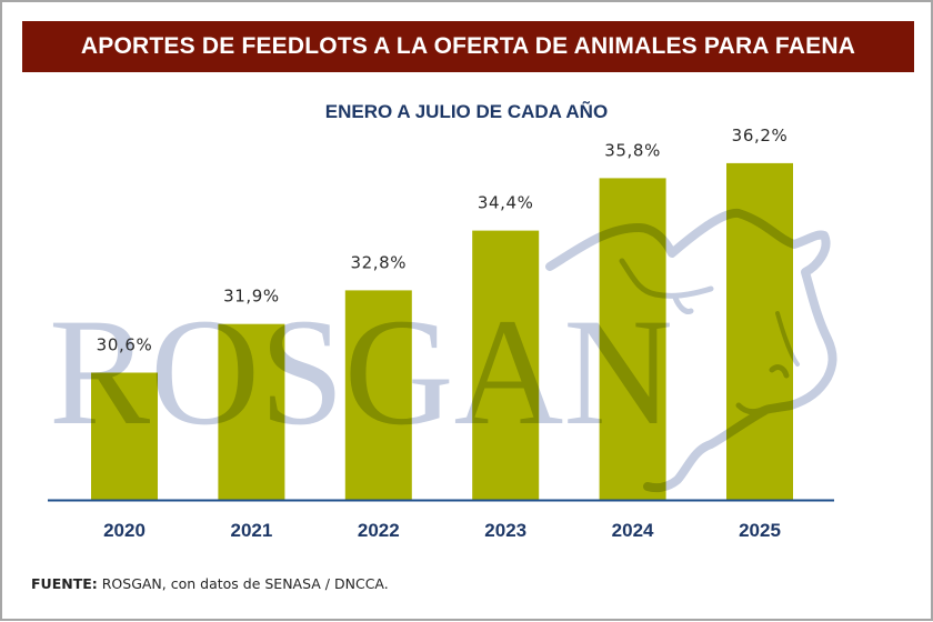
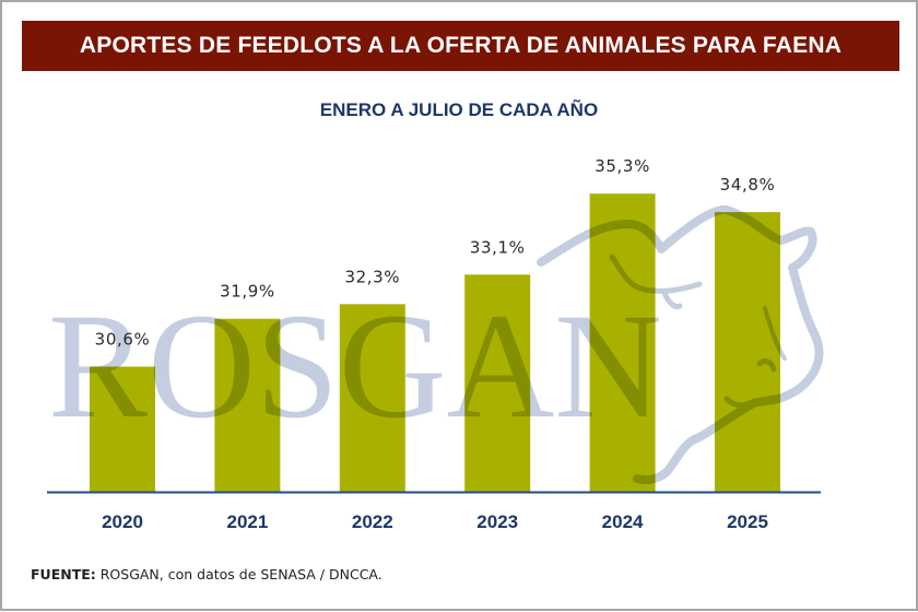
2022: 32,8% -> 32,3%
2023: 34,4% -> 33,1%
2024: 35,8% -> 35,3%
2025: 36,2% -> 34,8%
